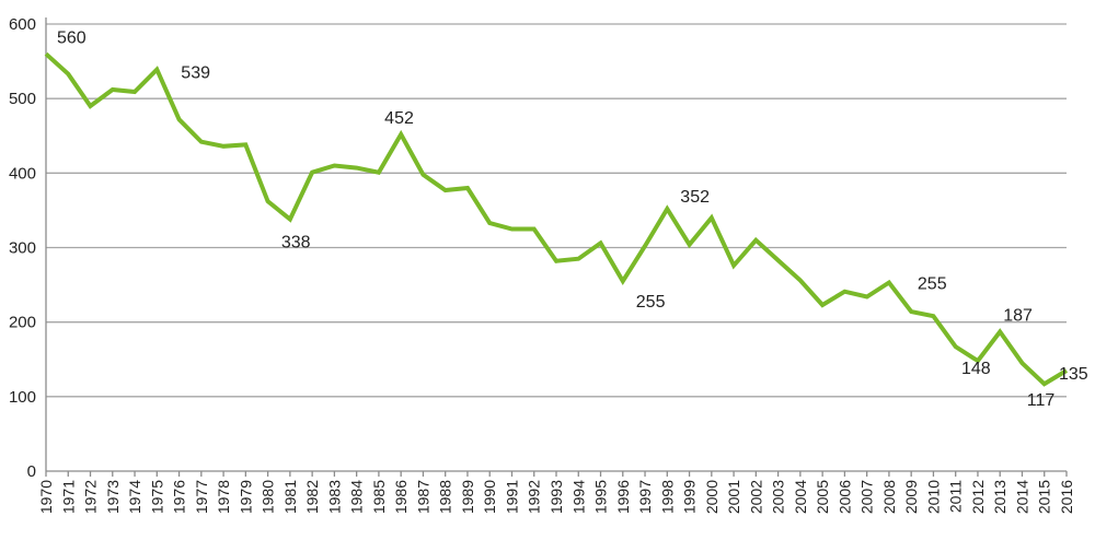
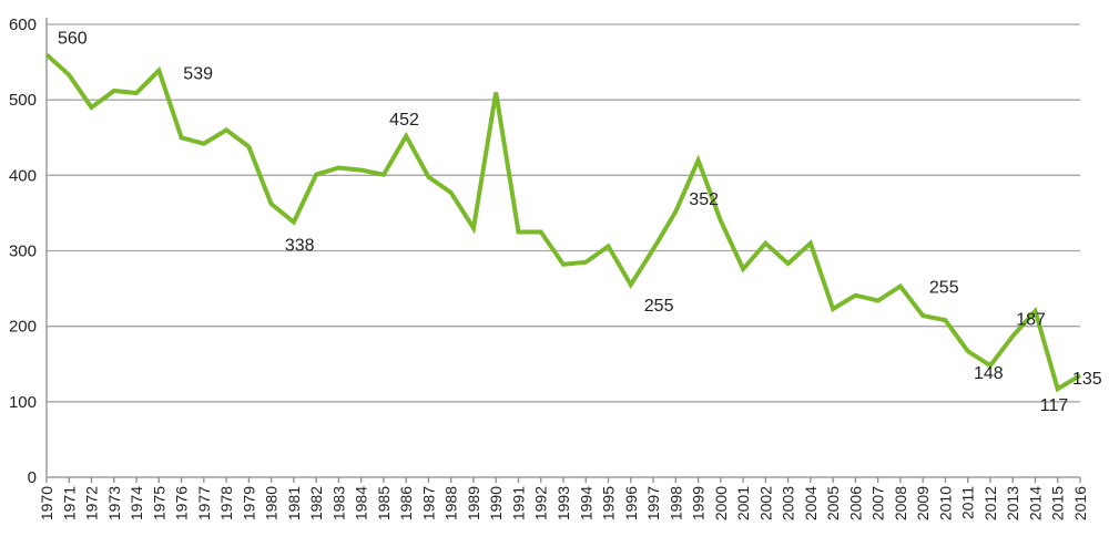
1976: 470 -> 450
1978: 440 -> 460
1989: 380 -> 330
1990: 330 -> 510
1999: 300 -> 420
2004: 260 -> 310
2014: 140 -> 220
